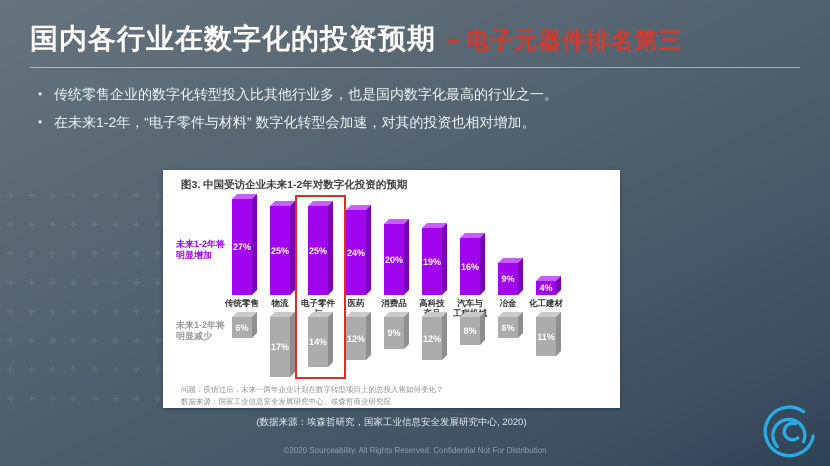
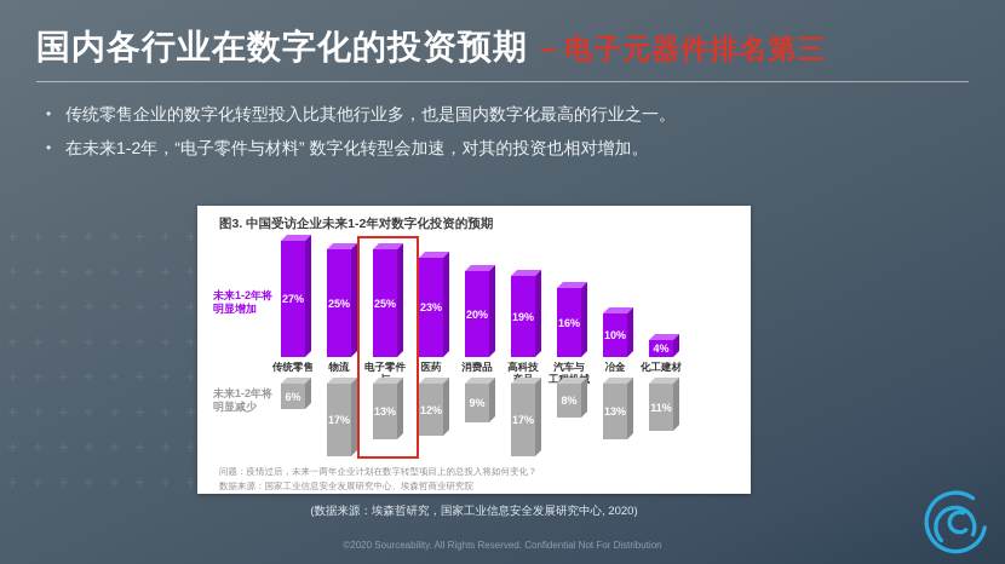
未来1-2年将明显减少/电子零件与材料: 14% -> 13%
未来1-2年将明显增加/医药: 24% -> 23%
未来1-2年将明显减少/高科技产品: 12% -> 17%
未来1-2年将明显增加/冶金: 9% -> 10%
未来1-2年将明显减少/冶金: 6% -> 13%
